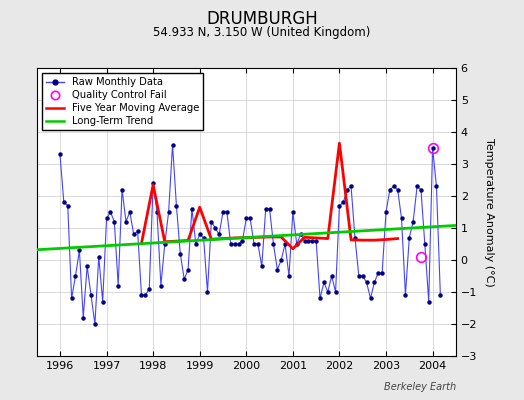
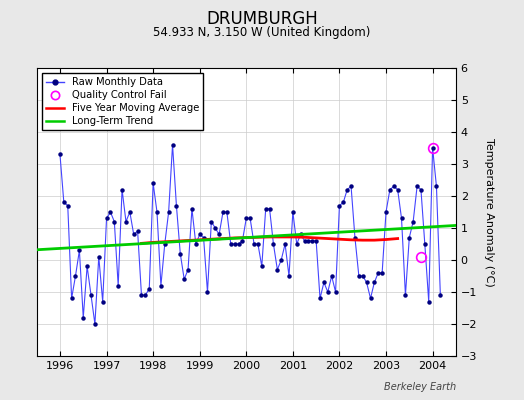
Five Year Moving Average/1998: 2.35 -> 0.55
Five Year Moving Average/1999: 1.65 -> 0.63
Five Year Moving Average/2001: 0.35 -> 0.72
Five Year Moving Average/2002: 3.65 -> 0.65
